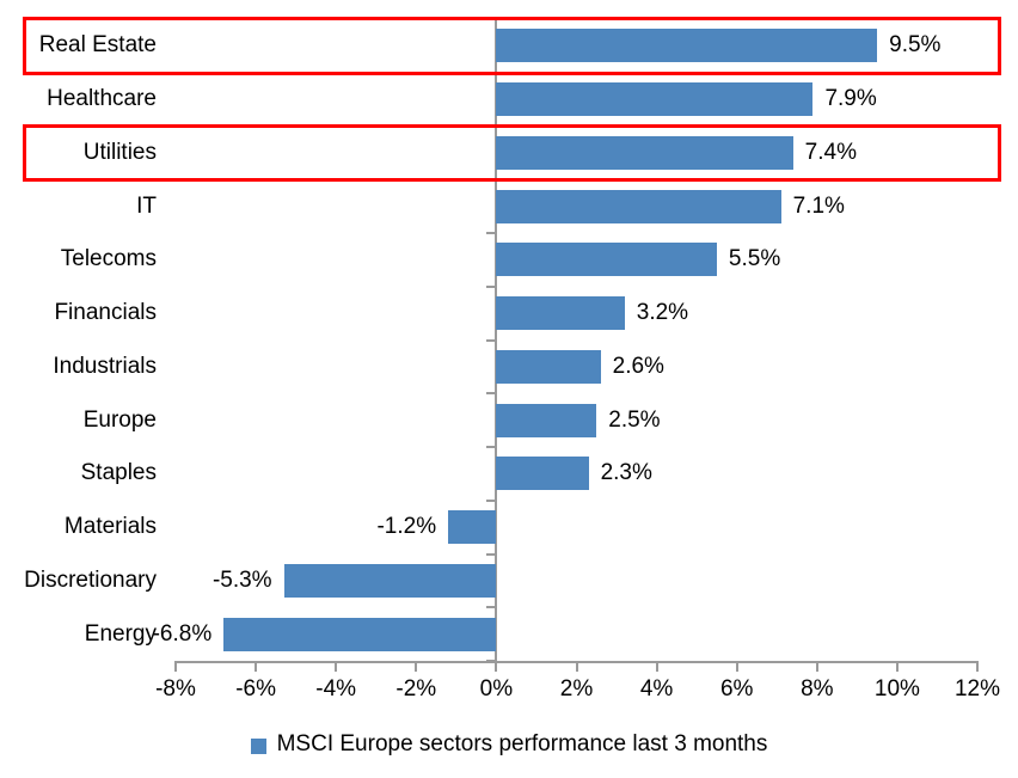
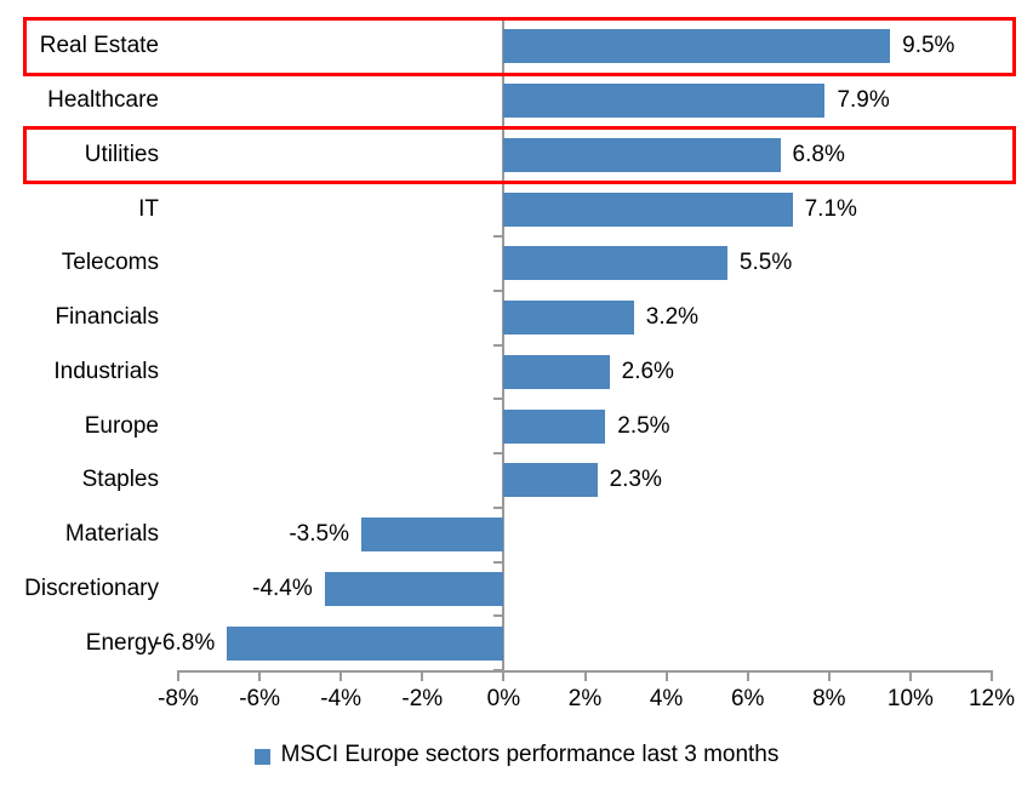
Utilities: 7.4% -> 6.8%
Materials: -1.2% -> -3.5%
Discretionary: -5.3% -> -4.4%
